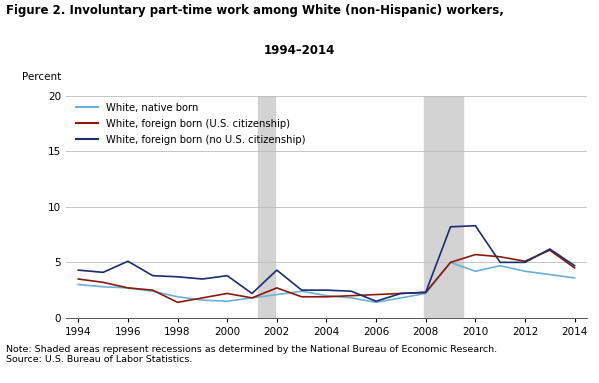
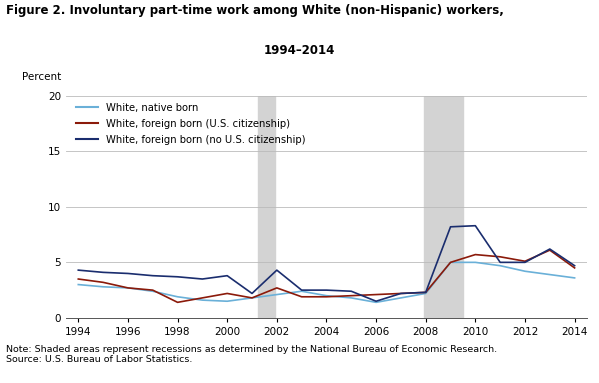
White, foreign born (no U.S. citizenship)/1996: 5.1 -> 4.0
White, native born/2010: 4.2 -> 5.0
